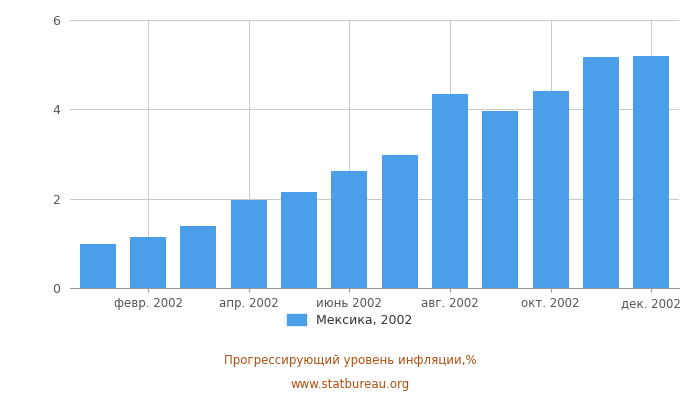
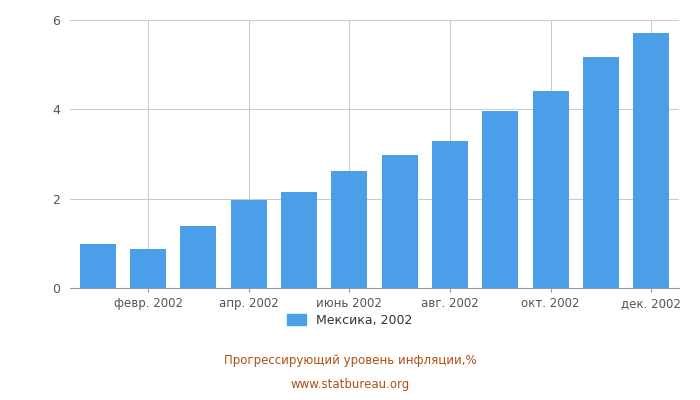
февр. 2002: 1.15 -> 0.88
авг. 2002: 4.35 -> 3.30
дек. 2002: 5.20 -> 5.70
